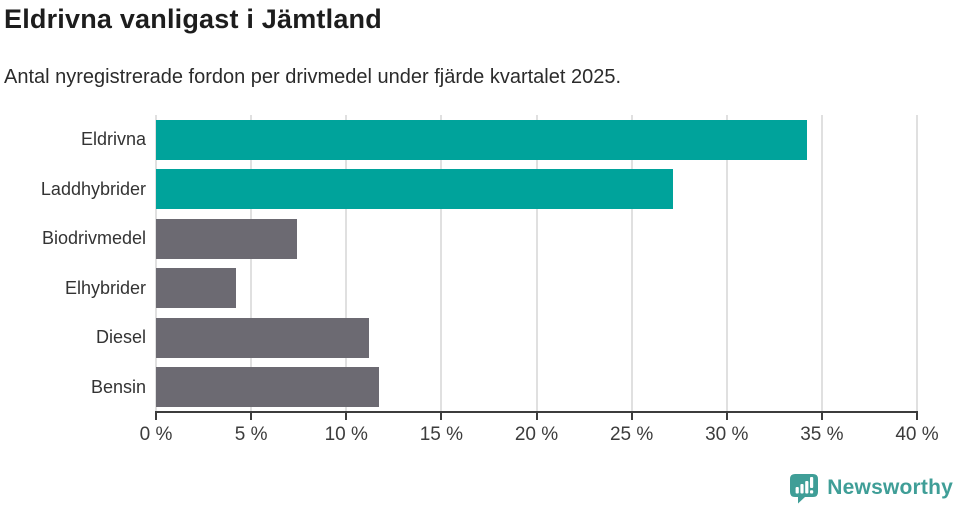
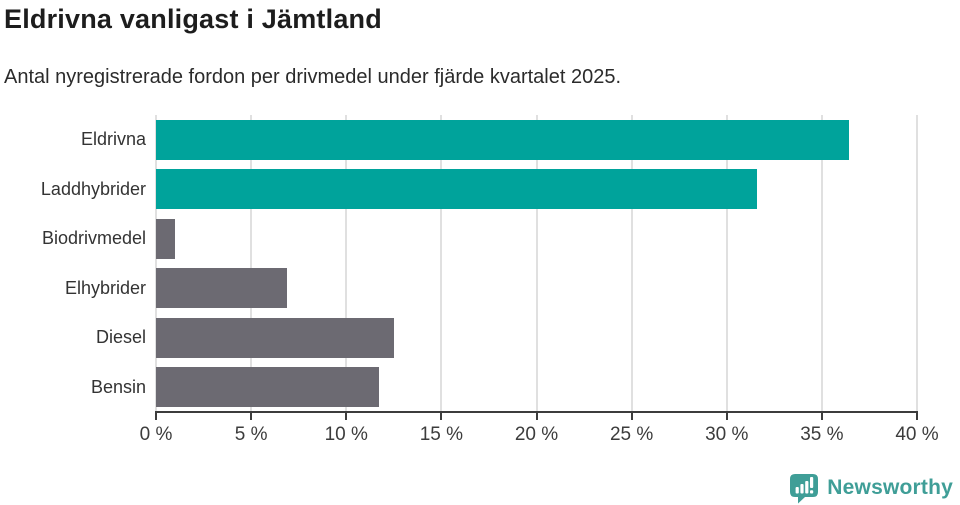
Eldrivna: 34.2% -> 36.4%
Laddhybrider: 27.2% -> 31.6%
Biodrivmedel: 7.4% -> 1.0%
Elhybrider: 4.2% -> 6.9%
Diesel: 11.2% -> 12.5%
